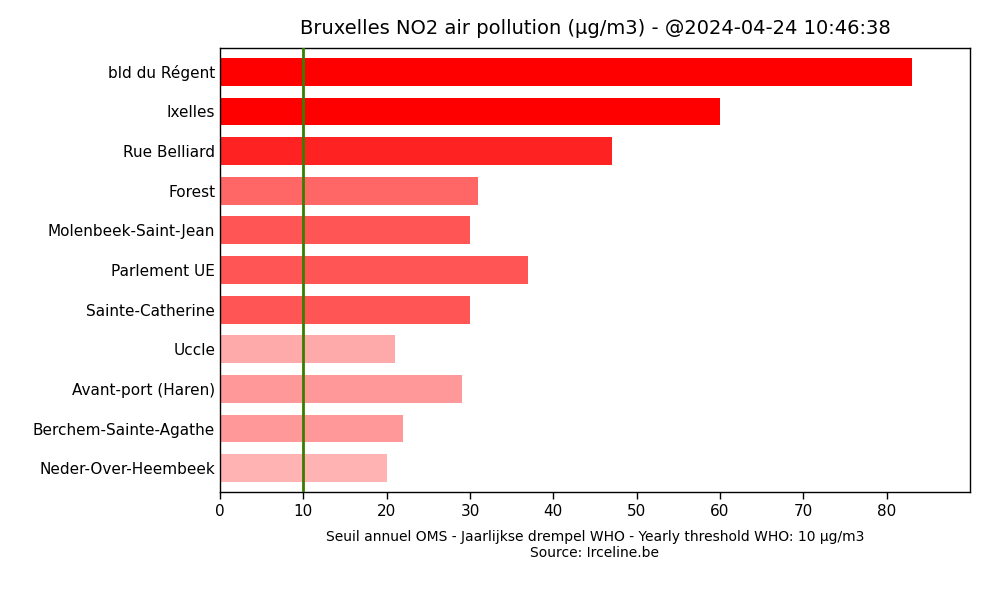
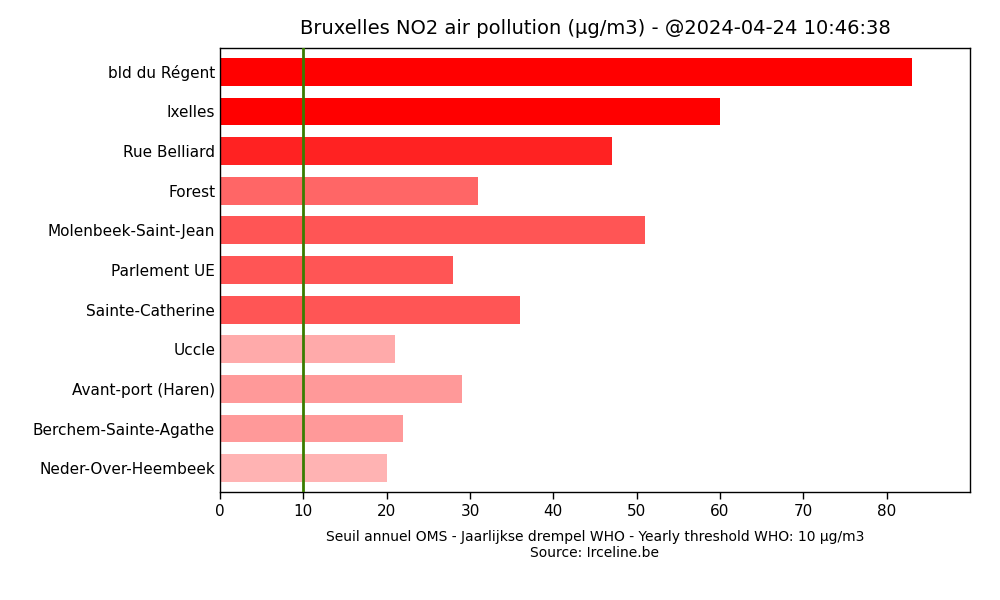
Molenbeek-Saint-Jean: 30 -> 51
Parlement UE: 37 -> 28
Sainte-Catherine: 30 -> 36
